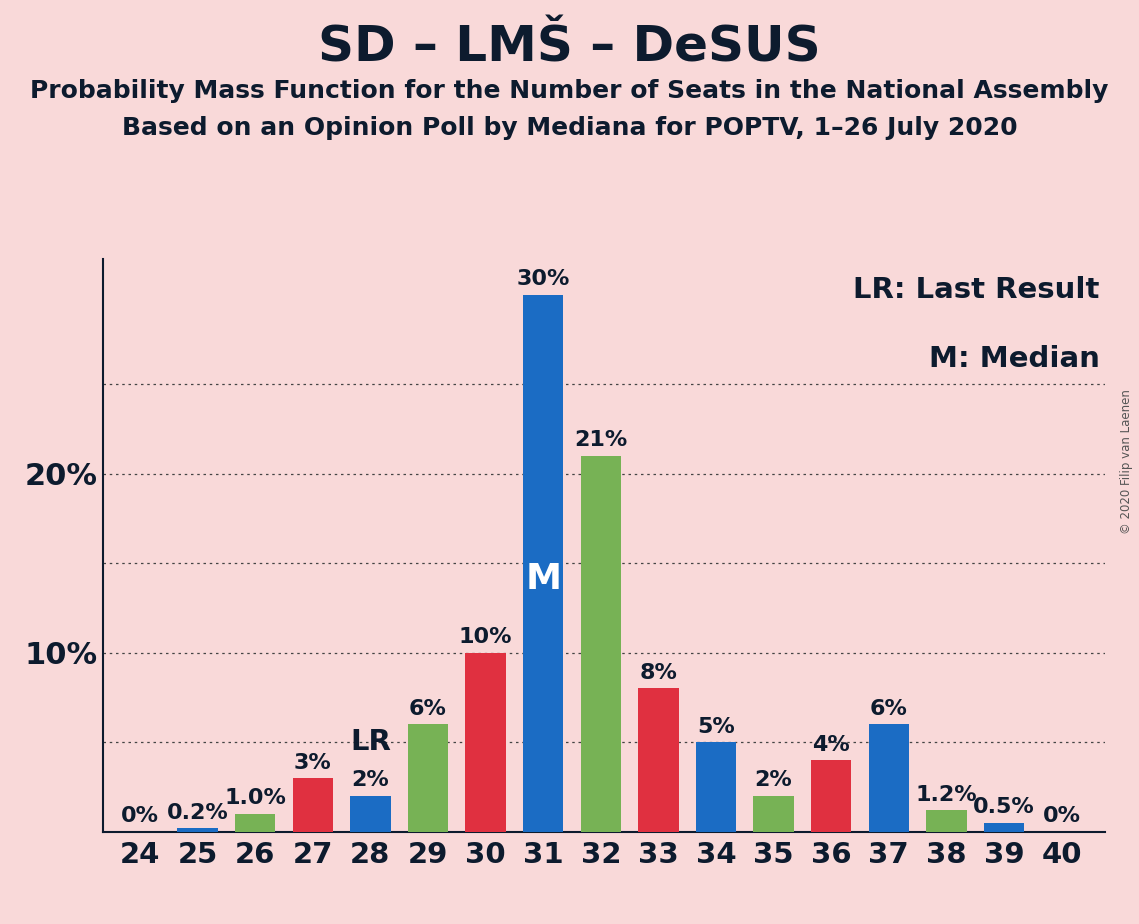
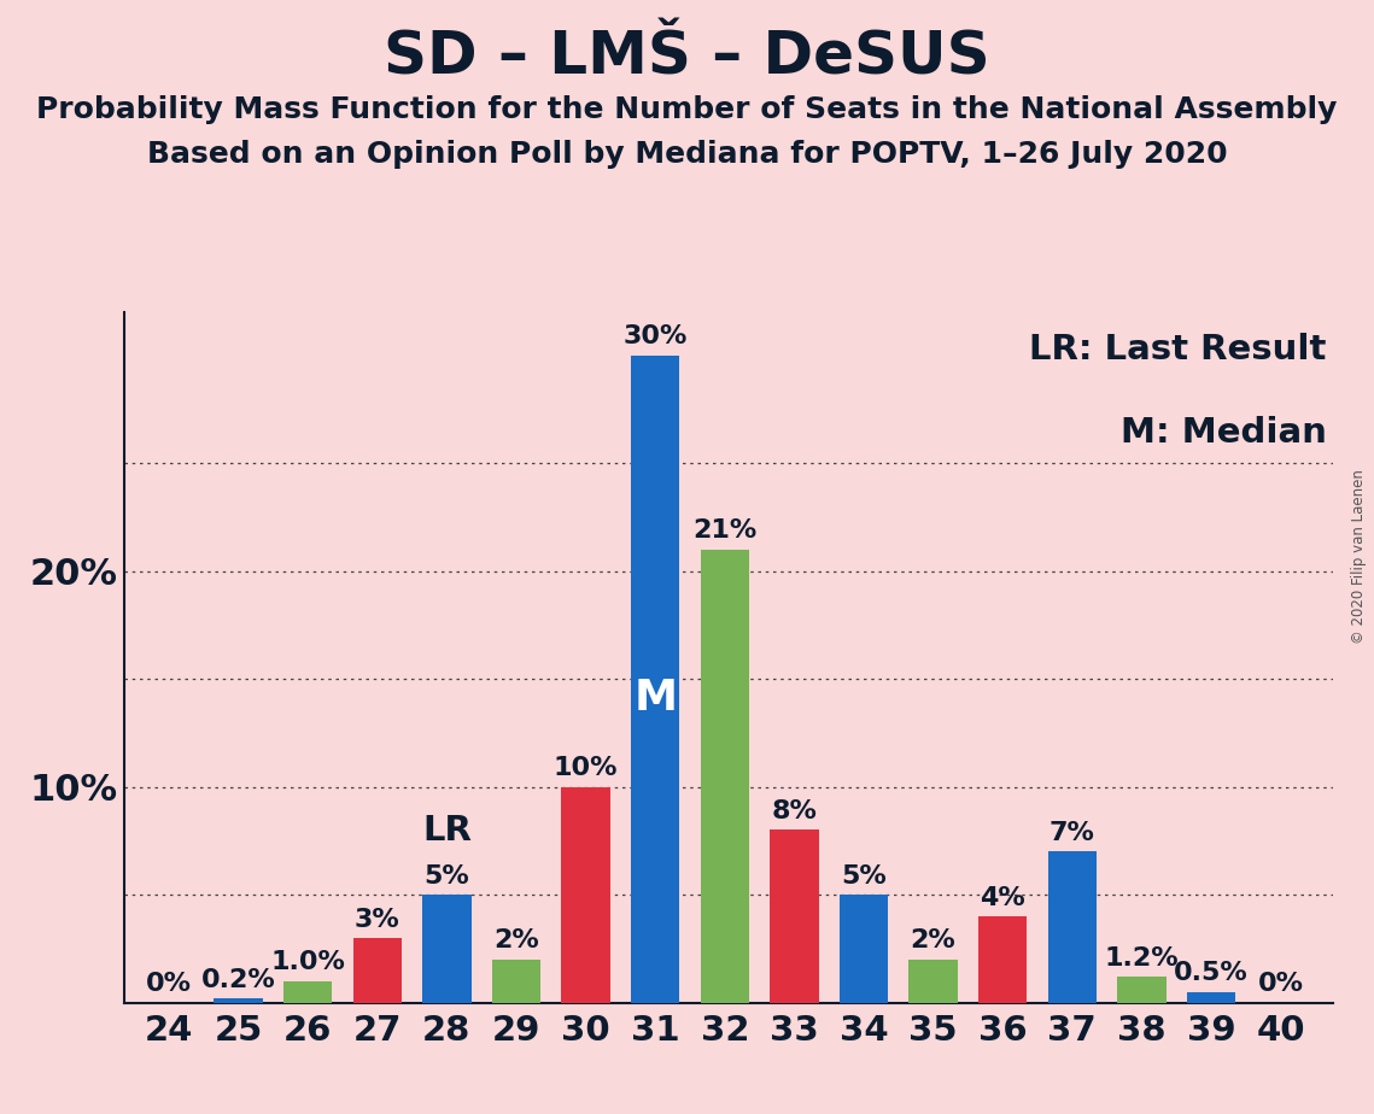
28: 2% -> 5%
29: 6% -> 2%
37: 6% -> 7%
